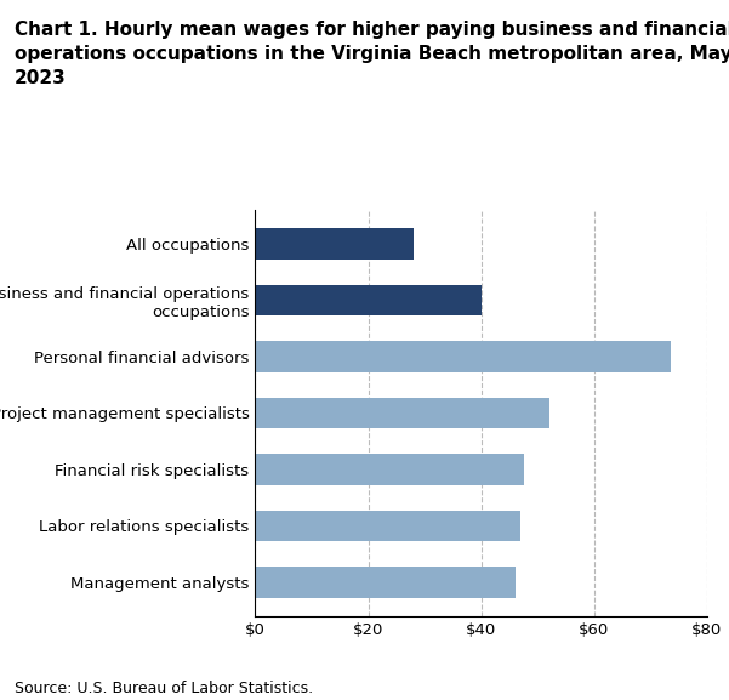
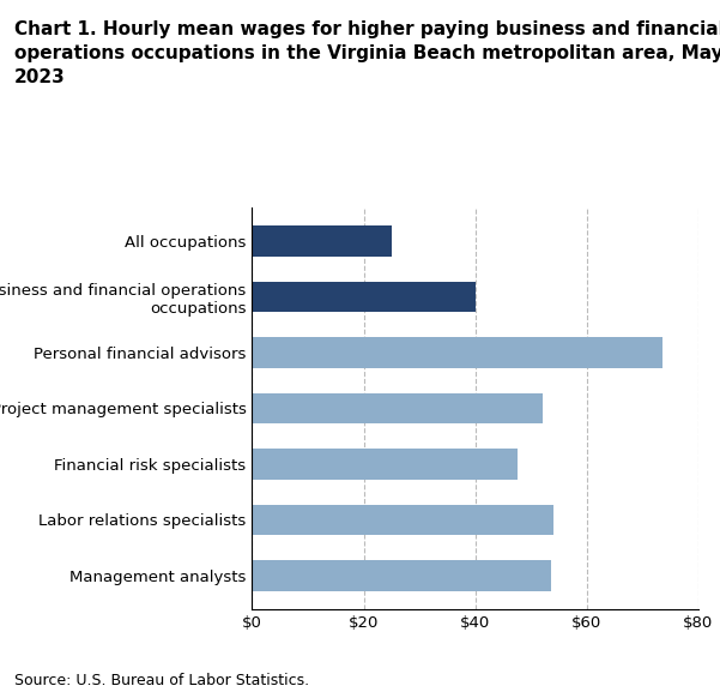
All occupations: $28.0 -> $25.0
Labor relations specialists: $47.0 -> $54.0
Management analysts: $46.0 -> $53.5
